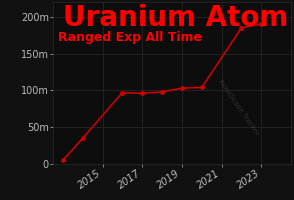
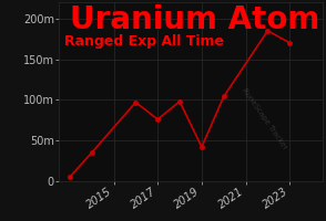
2017: 96m -> 76m
2019: 103m -> 42m
2023: 190m -> 170m
